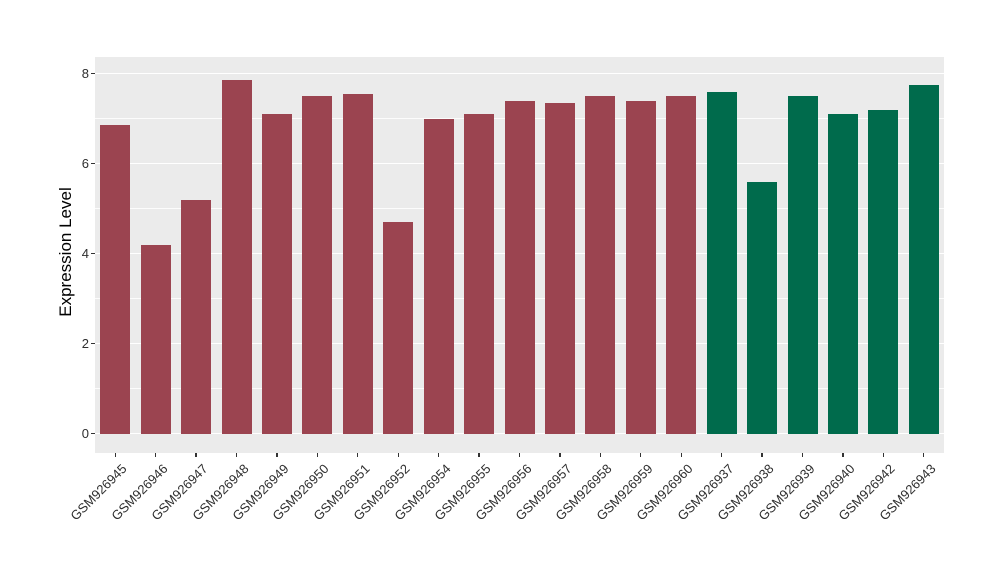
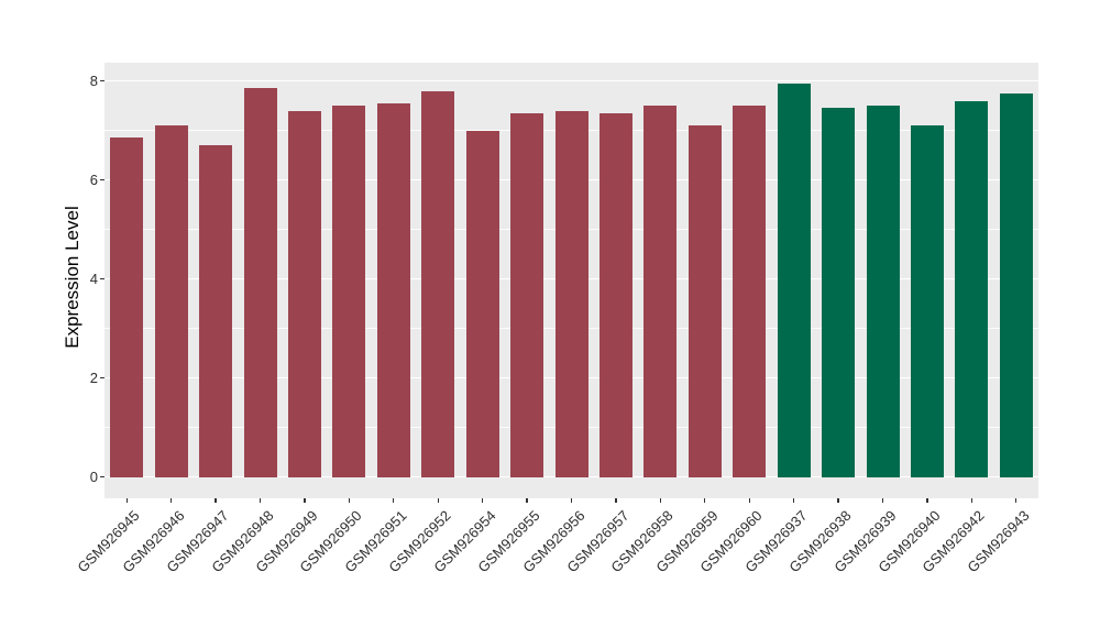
GSM926946: 4.2 -> 7.1
GSM926947: 5.2 -> 6.7
GSM926949: 7.1 -> 7.4
GSM926952: 4.7 -> 7.8
GSM926955: 7.1 -> 7.3
GSM926959: 7.4 -> 7.1
GSM926937: 7.6 -> 8.0
GSM926938: 5.6 -> 7.5
GSM926942: 7.2 -> 7.6
